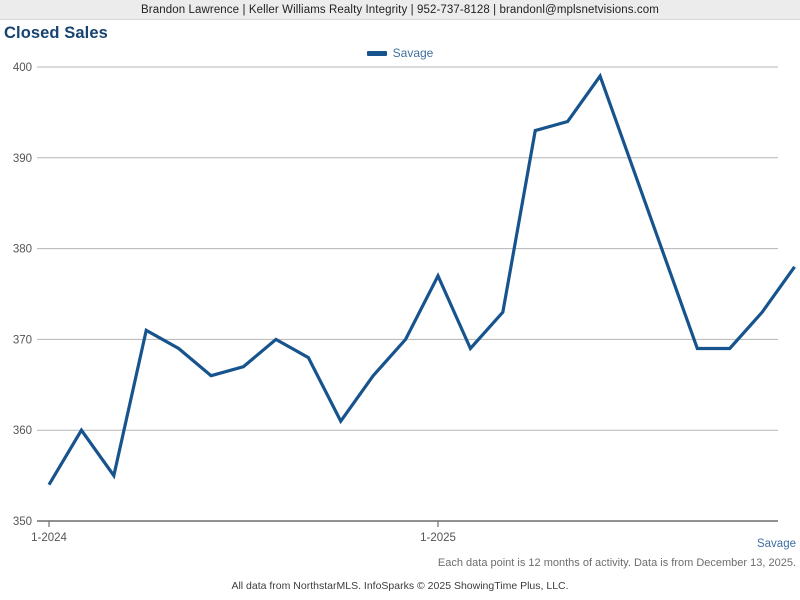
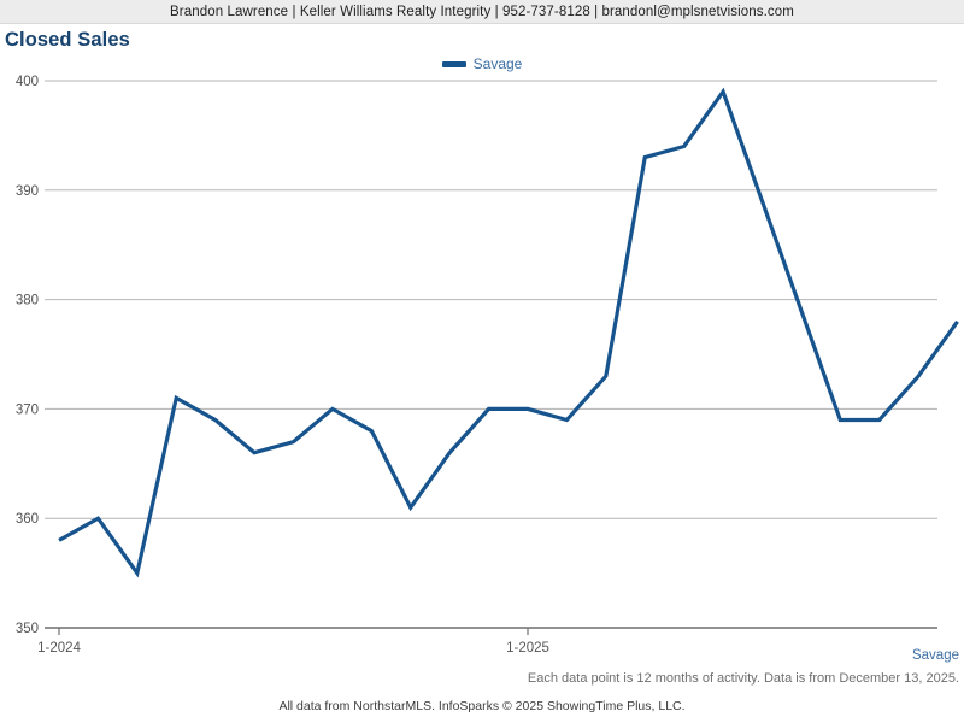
1-2024: 354 -> 358
1-2025: 377 -> 370
